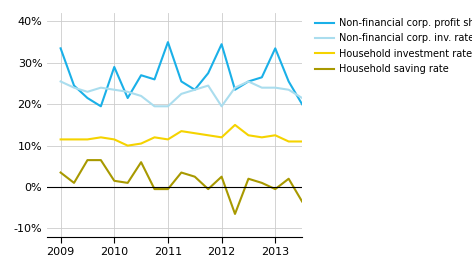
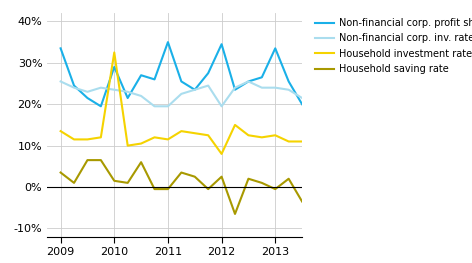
Household investment rate/2009: 11.5% -> 13.5%
Household investment rate/2010: 11.5% -> 32.5%
Household investment rate/2012: 12.0% -> 8.0%
